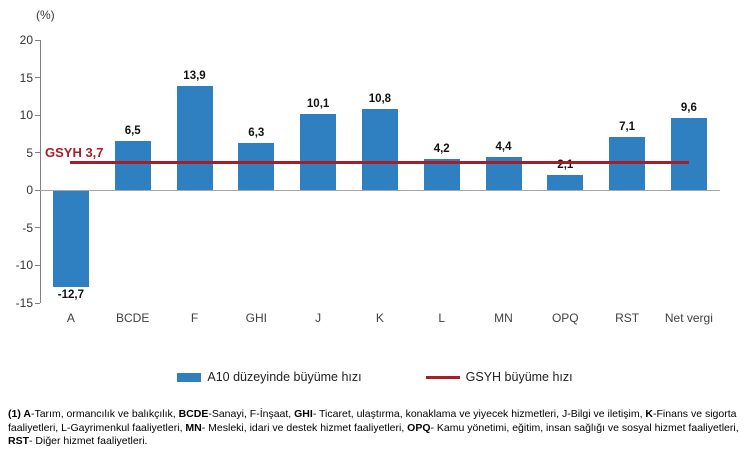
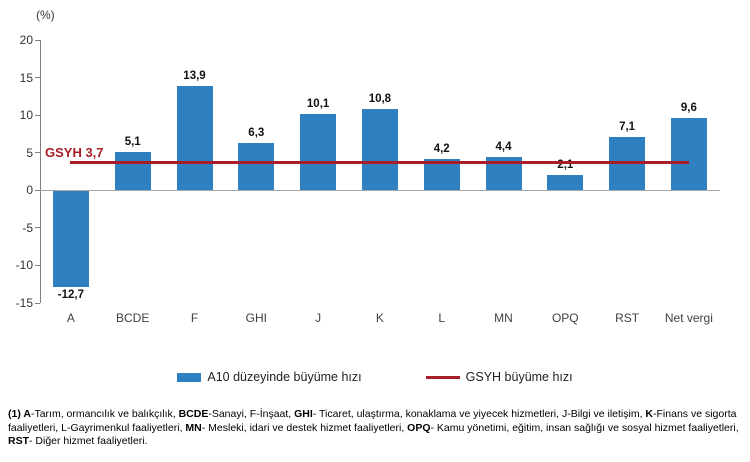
BCDE: 6,5 -> 5,1
